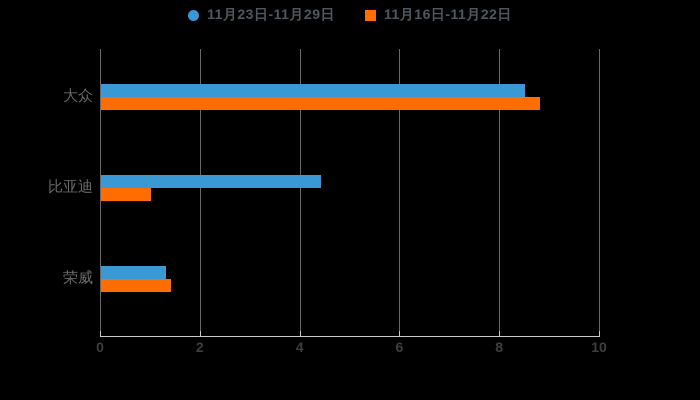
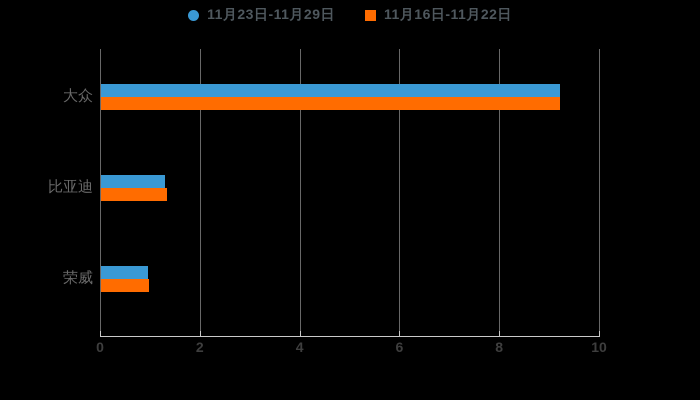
11月23日-11月29日/大众: 8.5 -> 9.2
11月16日-11月22日/大众: 8.8 -> 9.2
11月23日-11月29日/比亚迪: 4.4 -> 1.3
11月16日-11月22日/比亚迪: 1.0 -> 1.3
11月23日-11月29日/荣威: 1.3 -> 0.9
11月16日-11月22日/荣威: 1.4 -> 1.0
